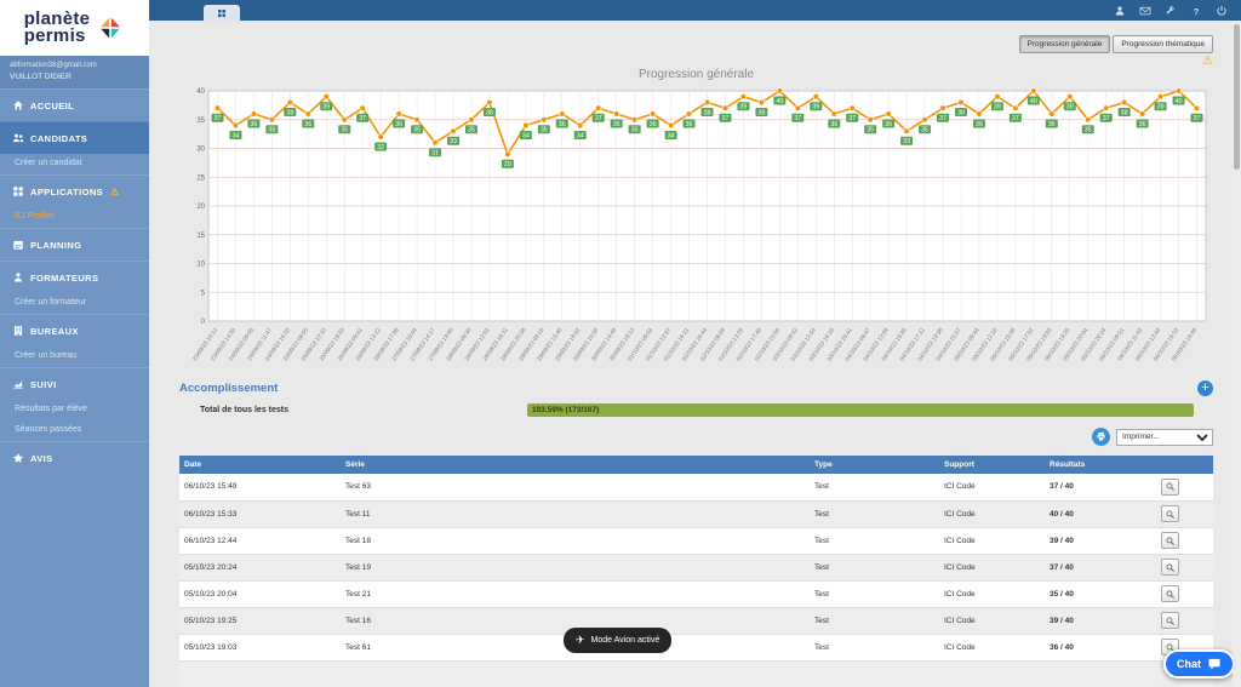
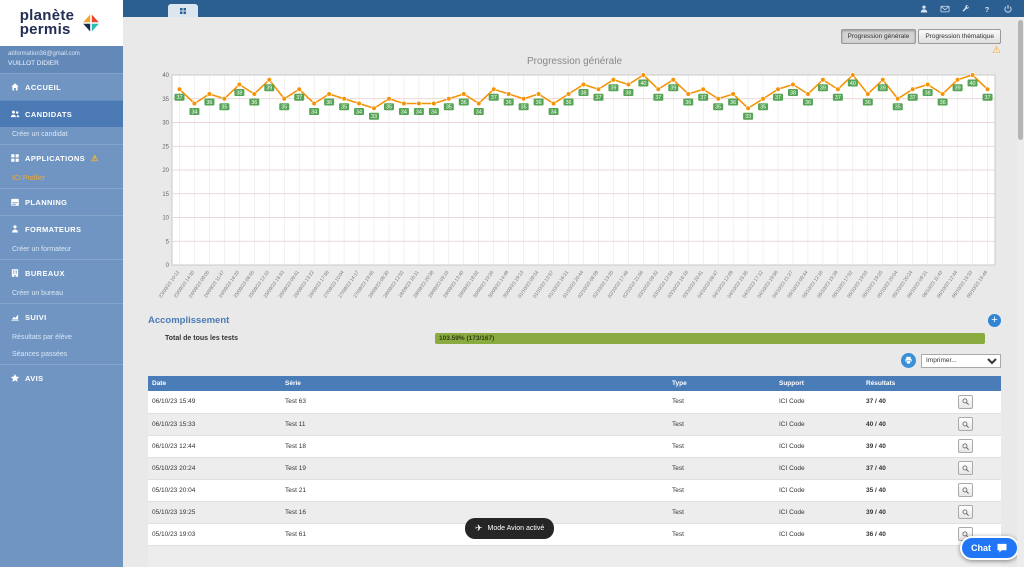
26/09/23 13:22: 32 -> 34
27/09/23 14:17: 31 -> 34
28/09/23 12:52: 38 -> 34
28/09/23 16:11: 29 -> 34
